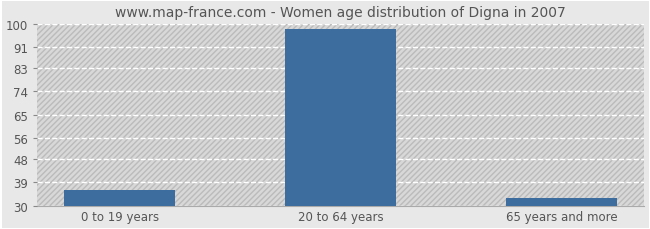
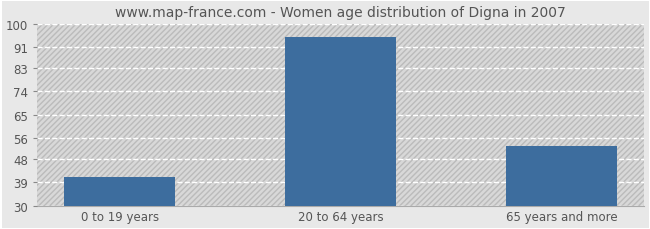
0 to 19 years: 36 -> 41
20 to 64 years: 98 -> 95
65 years and more: 33 -> 53
